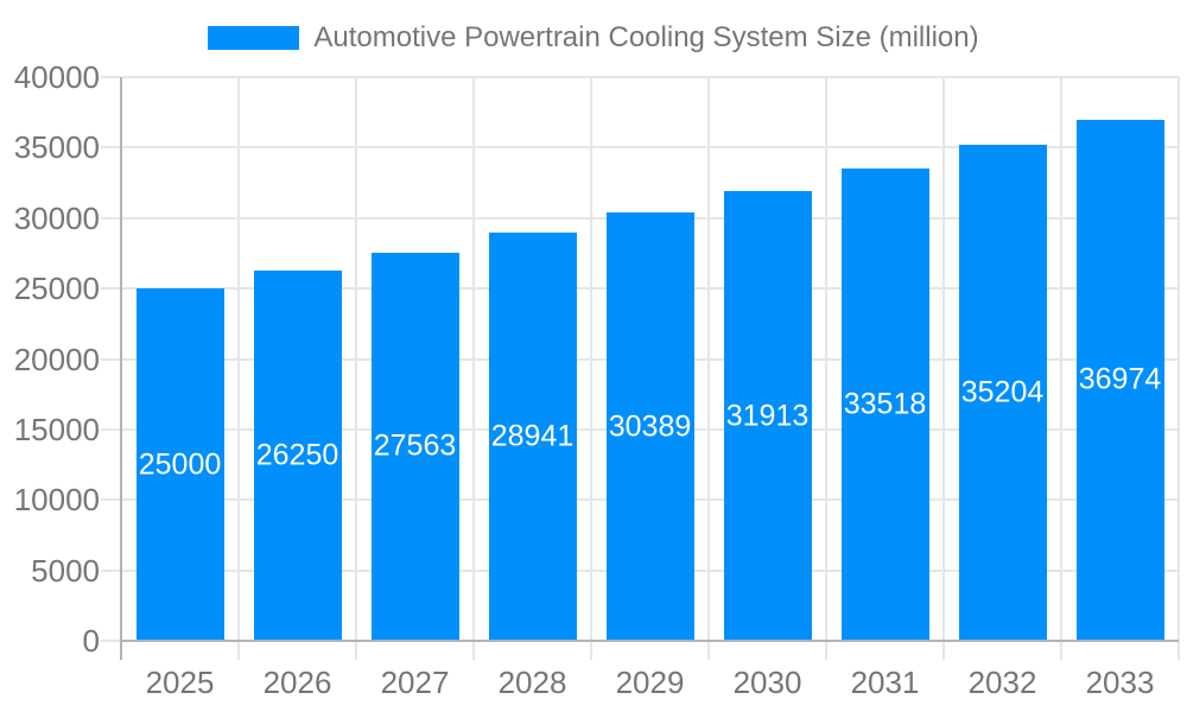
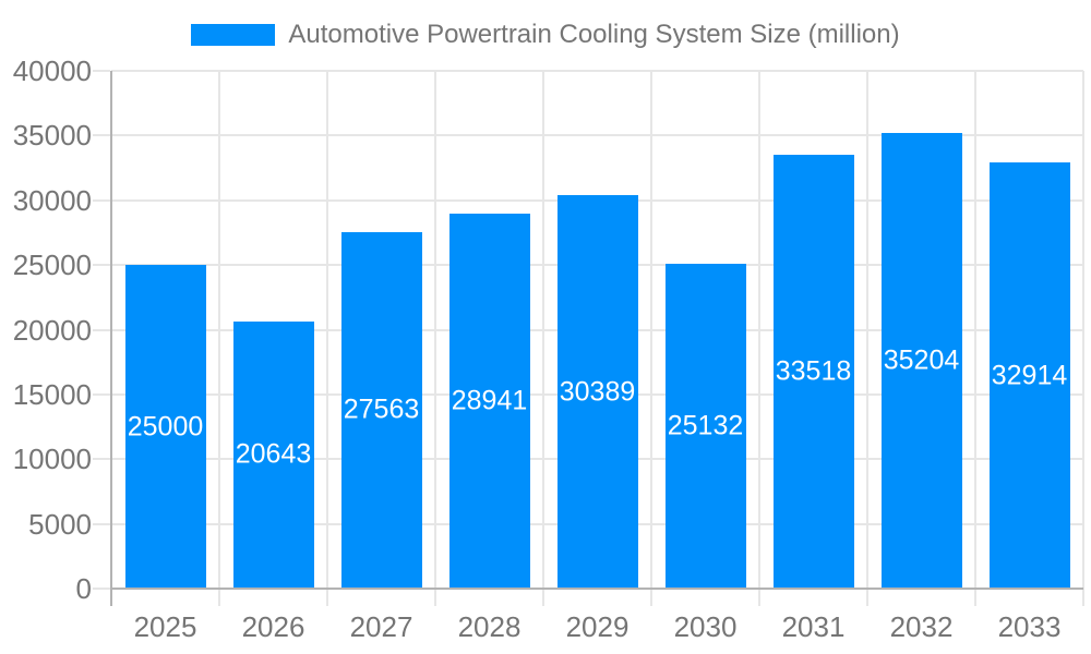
2026: 26250 -> 20643
2030: 31913 -> 25132
2033: 36974 -> 32914
